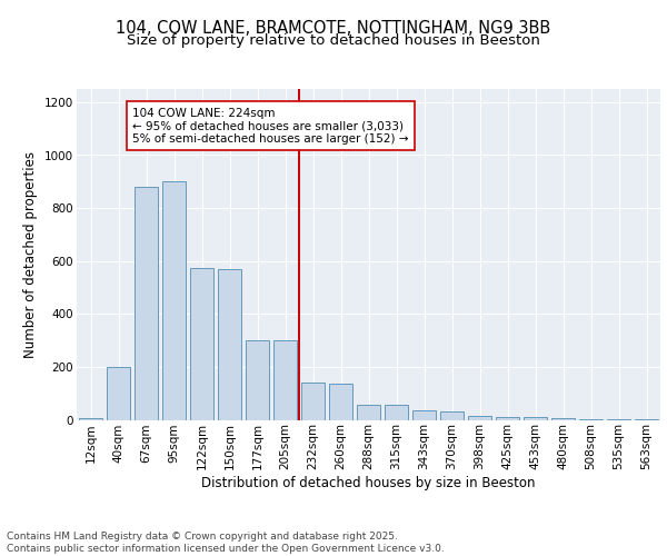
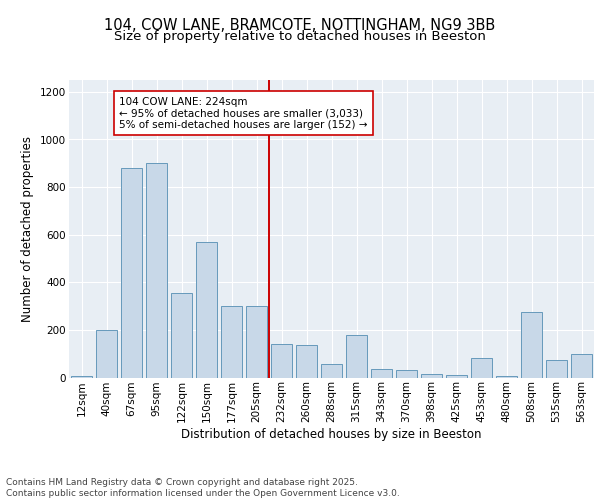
122sqm: 575 -> 355
315sqm: 55 -> 180
453sqm: 12 -> 80
508sqm: 2 -> 275
535sqm: 1 -> 75
563sqm: 1 -> 100
